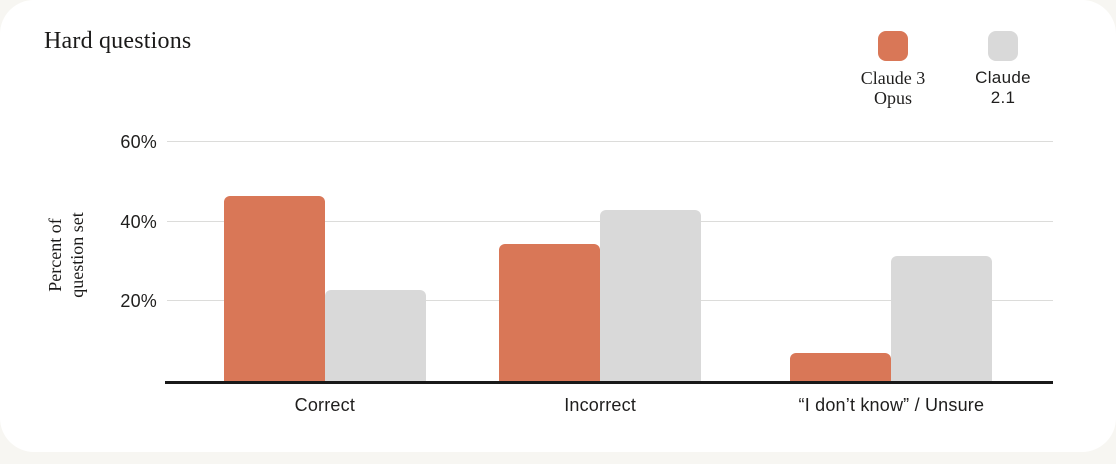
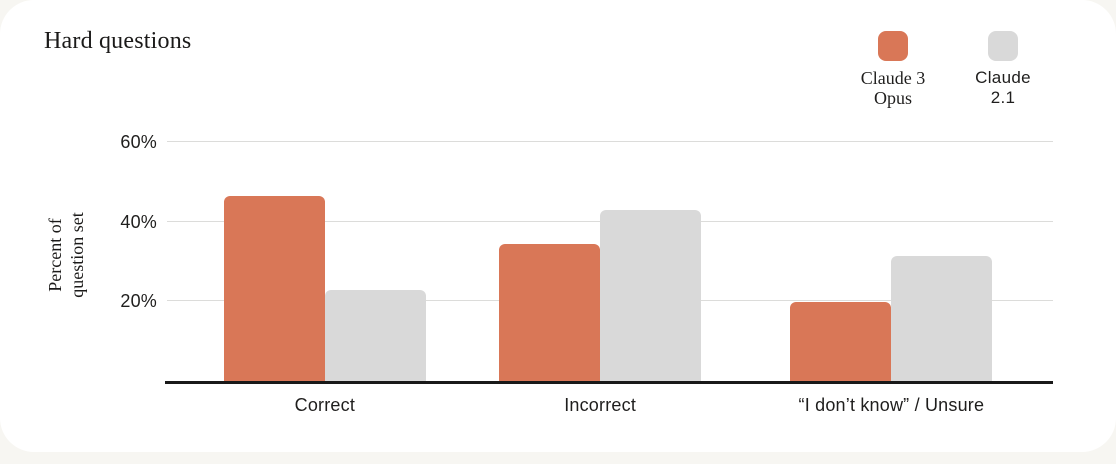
Claude 3 Opus/“I don’t know” / Unsure: 7% -> 20%
